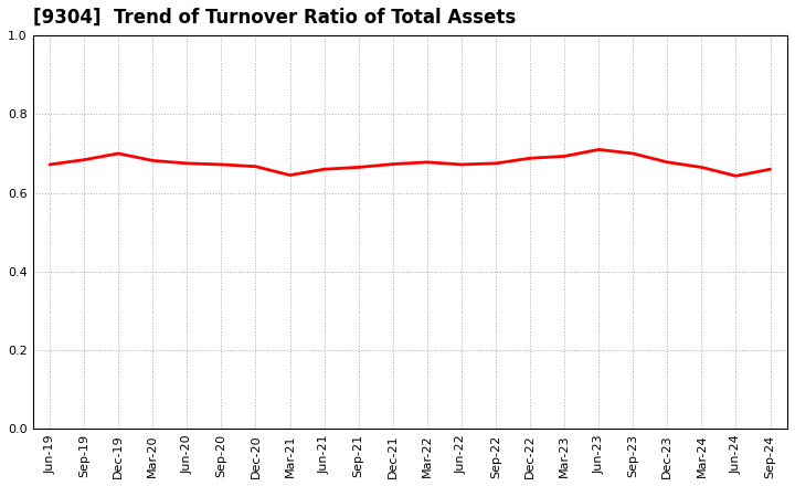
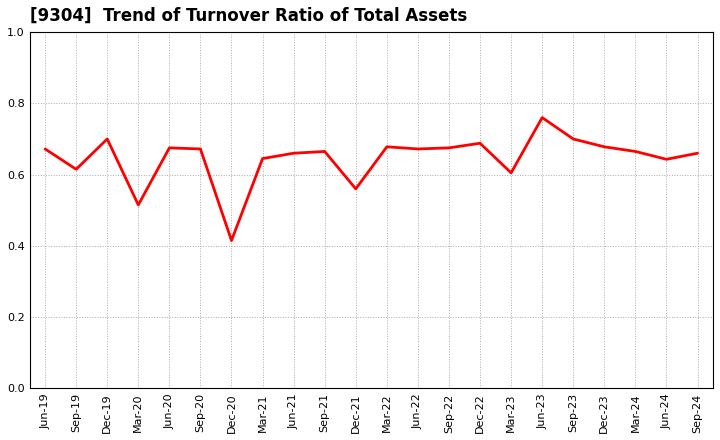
Sep-19: 0.684 -> 0.615
Mar-20: 0.682 -> 0.515
Dec-20: 0.667 -> 0.415
Dec-21: 0.673 -> 0.560
Mar-23: 0.693 -> 0.605
Jun-23: 0.710 -> 0.760
